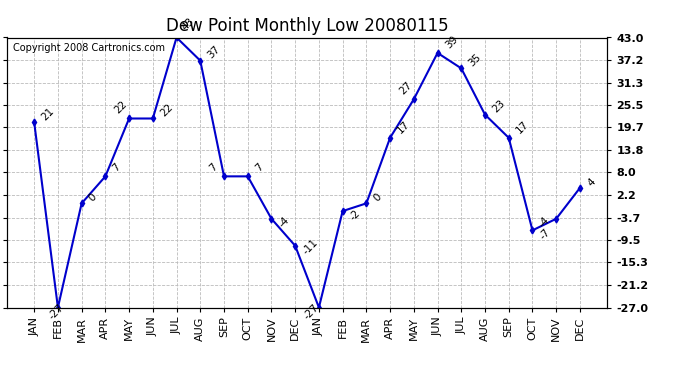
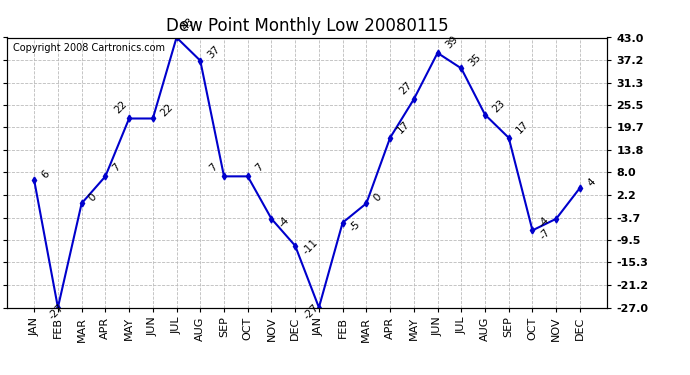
JAN: 21 -> 6
FEB: -2 -> -5
